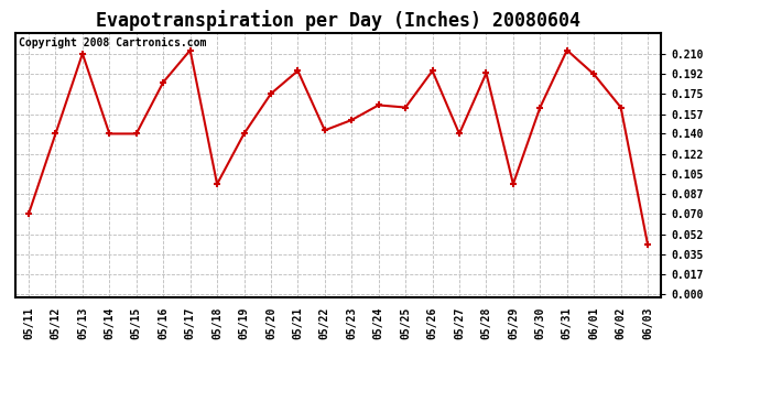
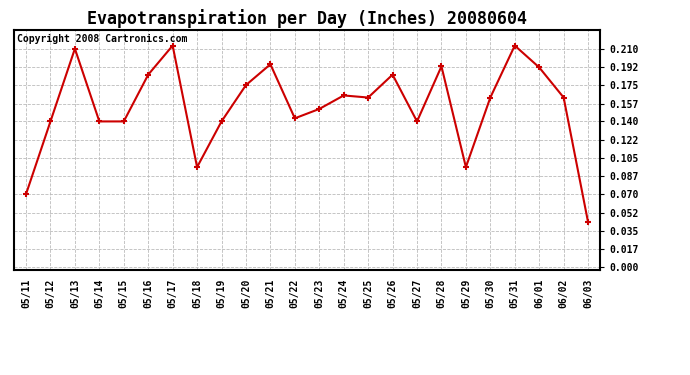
05/26: 0.195 -> 0.185
